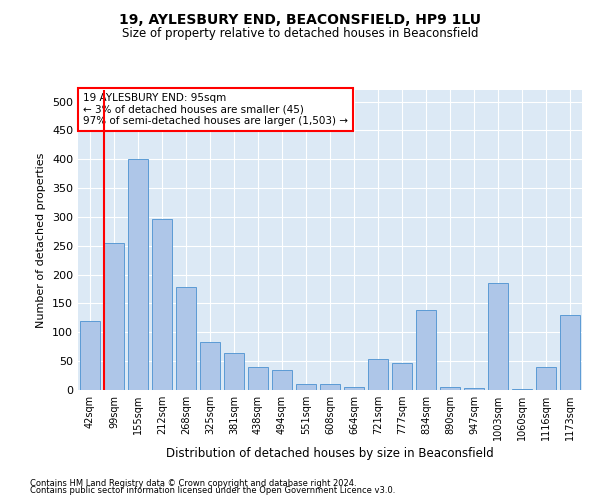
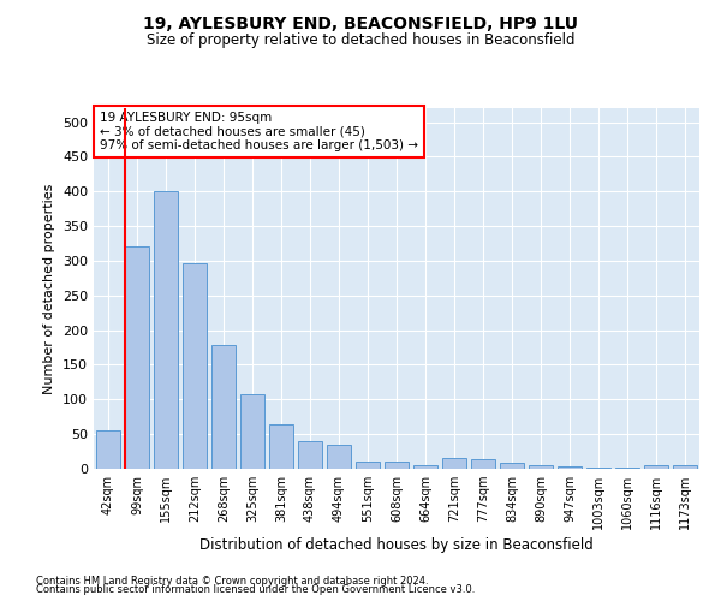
42sqm: 120 -> 55
99sqm: 254 -> 320
325sqm: 84 -> 107
721sqm: 54 -> 15
777sqm: 46 -> 14
834sqm: 138 -> 8
1003sqm: 186 -> 2
1116sqm: 40 -> 5
1173sqm: 130 -> 5
